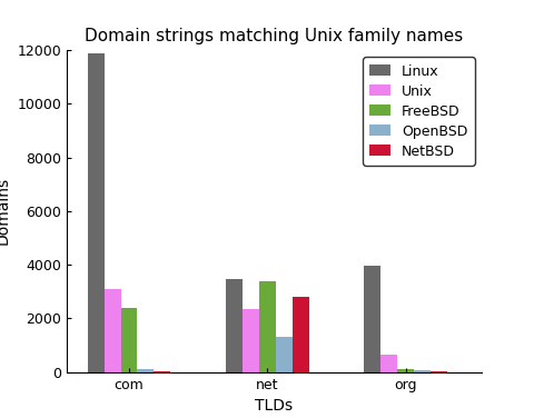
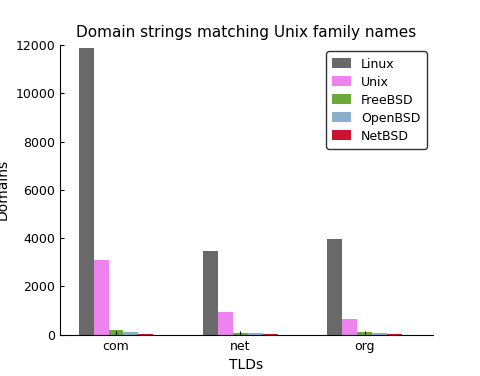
FreeBSD/com: 2400 -> 200
Unix/net: 2350 -> 950
FreeBSD/net: 3400 -> 80
OpenBSD/net: 1300 -> 50
NetBSD/net: 2800 -> 20
